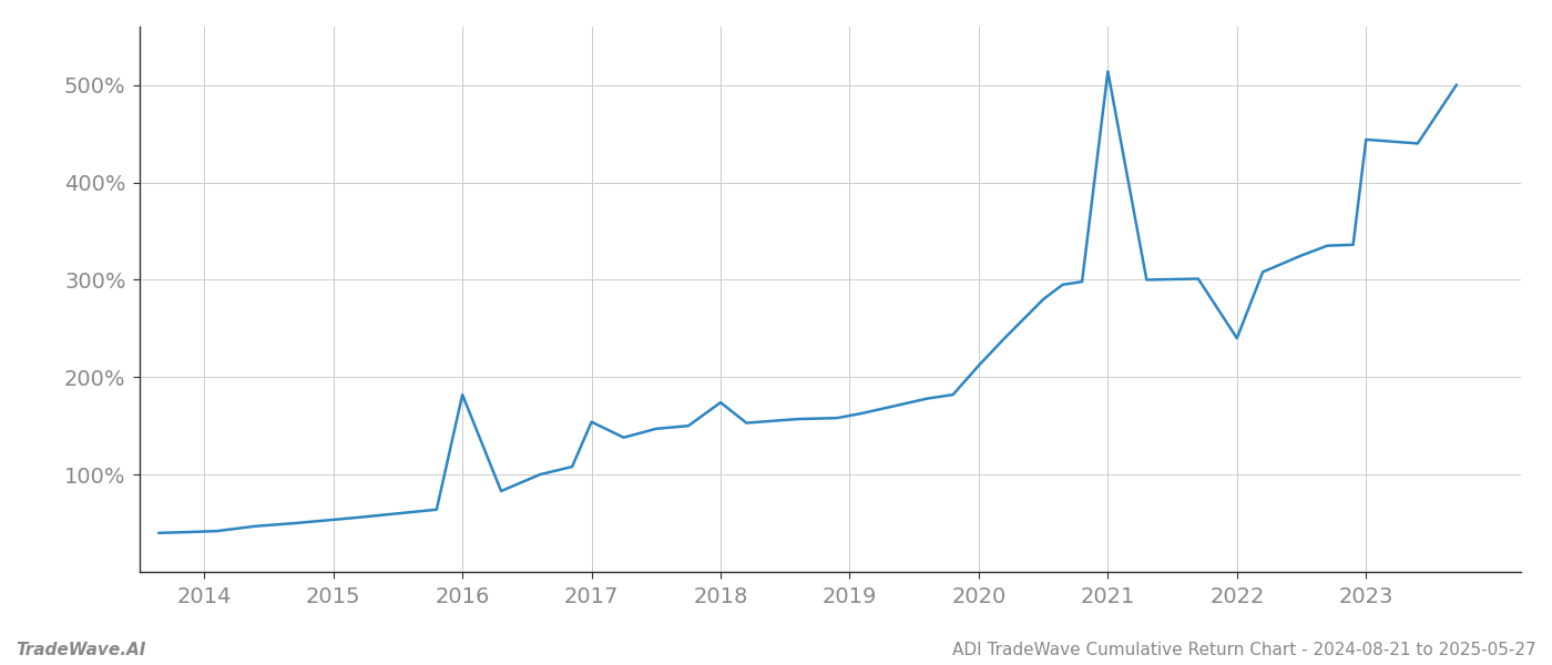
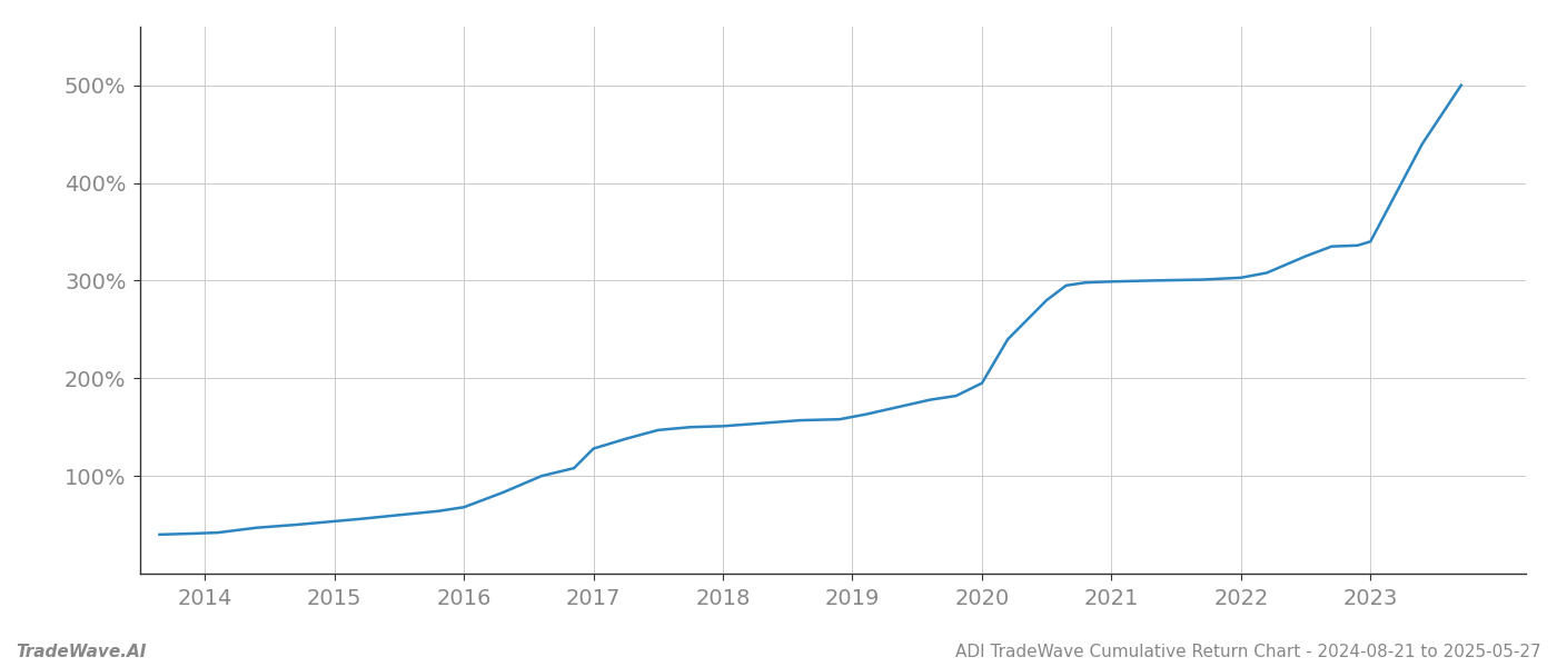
2016: 182% -> 68%
2017: 154% -> 128%
2018: 174% -> 151%
2020: 212% -> 195%
2021: 514% -> 299%
2022: 240% -> 303%
2023: 444% -> 340%
